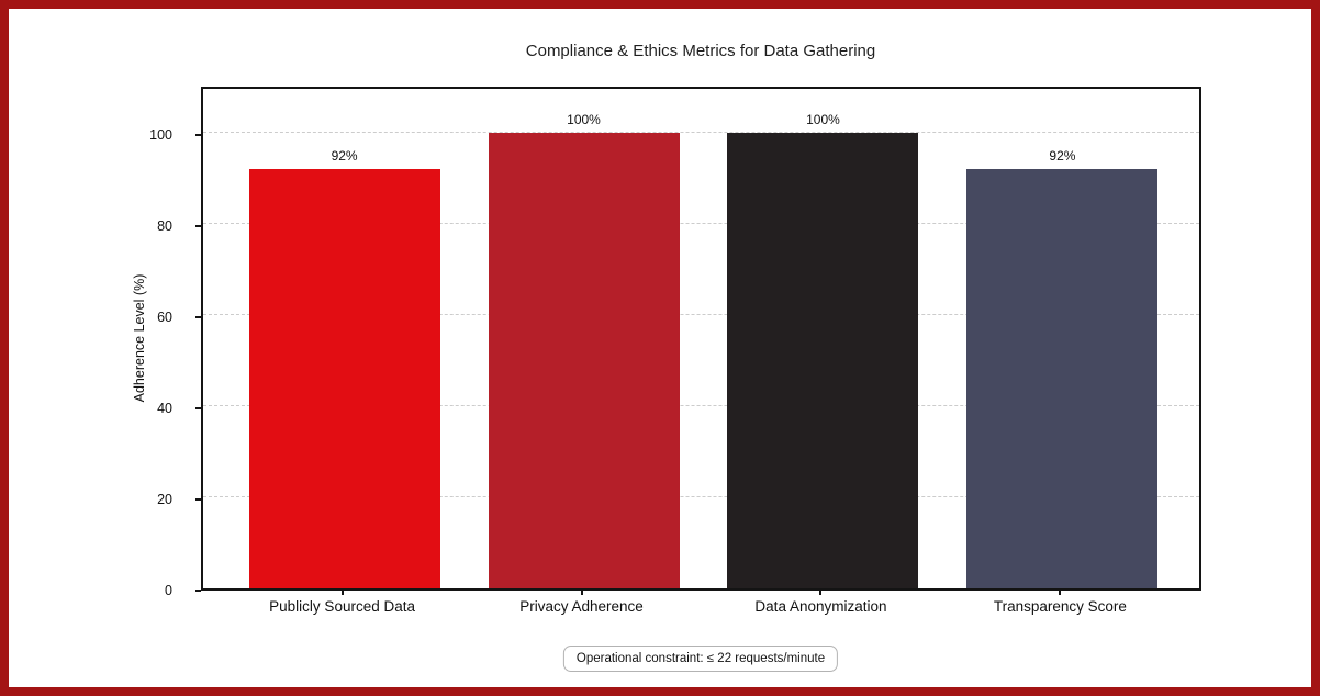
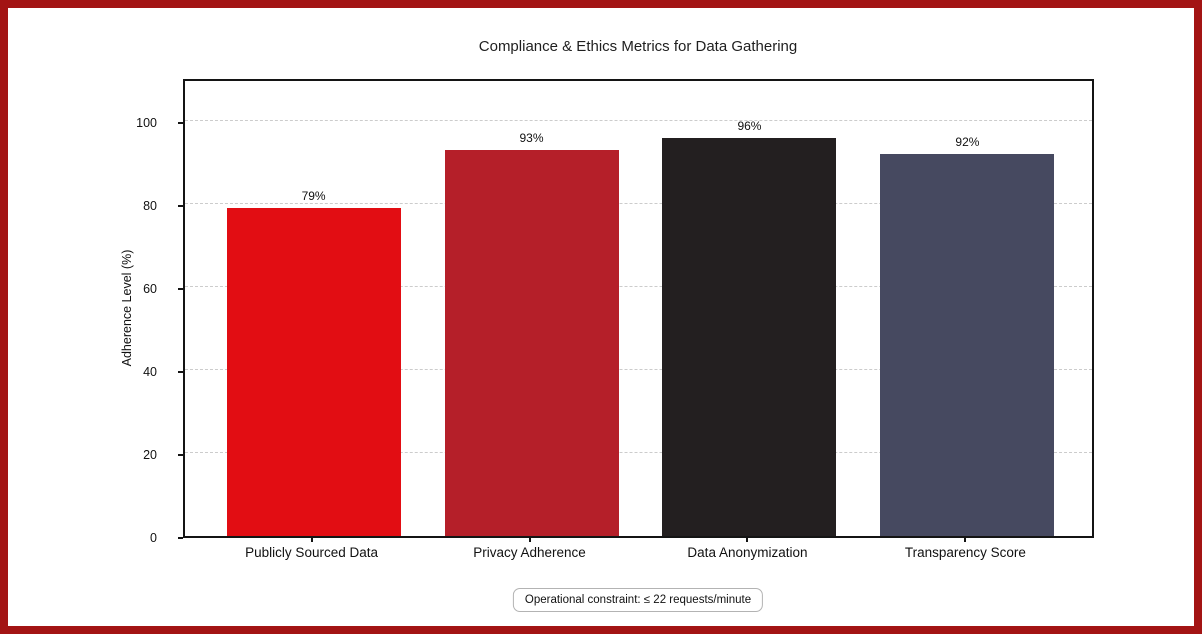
Publicly Sourced Data: 92% -> 79%
Privacy Adherence: 100% -> 93%
Data Anonymization: 100% -> 96%
